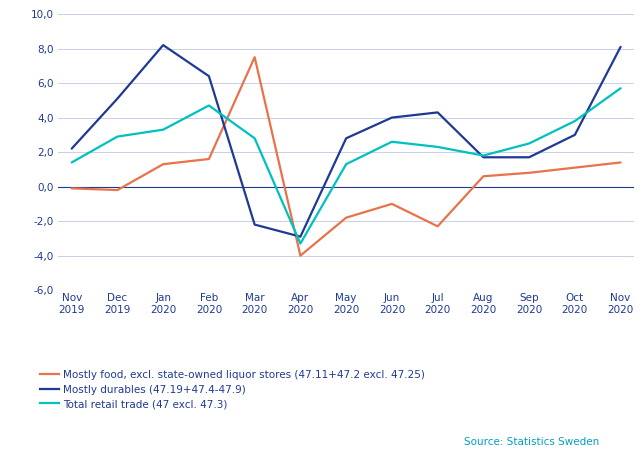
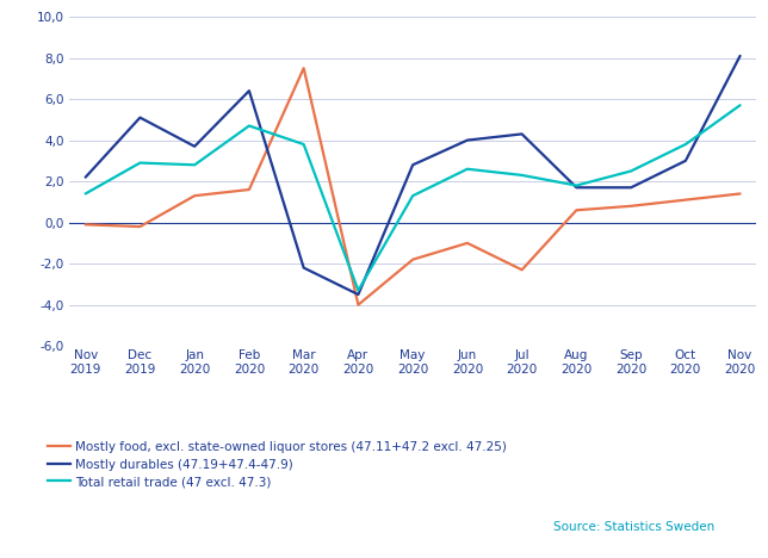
Mostly durables (47.19+47.4-47.9)/Jan 2020: 8,2 -> 3,7
Total retail trade (47 excl. 47.3)/Jan 2020: 3,3 -> 2,8
Total retail trade (47 excl. 47.3)/Mar 2020: 2,8 -> 3,8
Mostly durables (47.19+47.4-47.9)/Apr 2020: -2,9 -> -3,5
